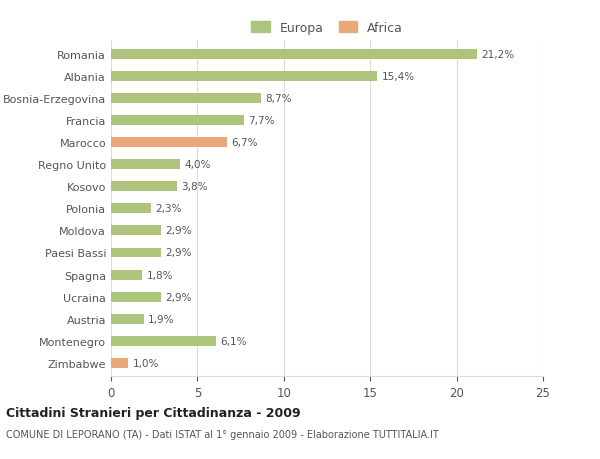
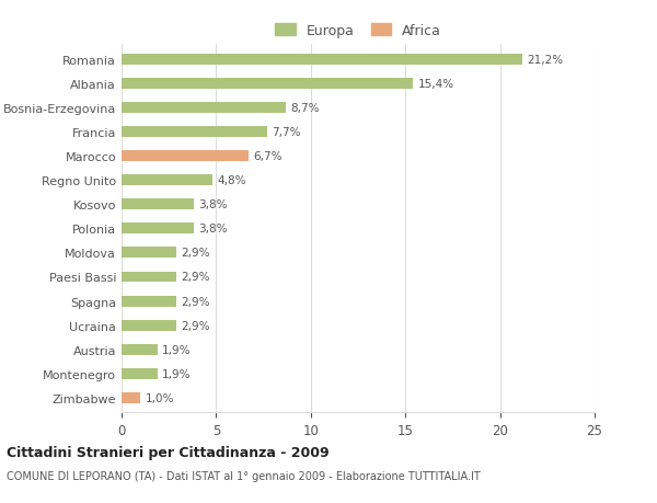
Regno Unito: 4,0% -> 4,8%
Polonia: 2,3% -> 3,8%
Spagna: 1,8% -> 2,9%
Montenegro: 6,1% -> 1,9%
